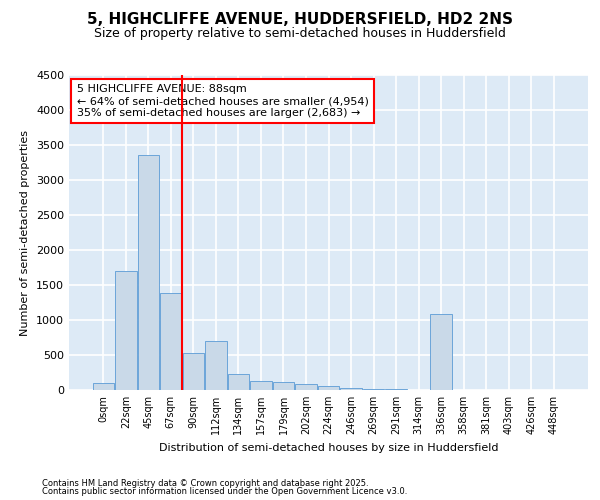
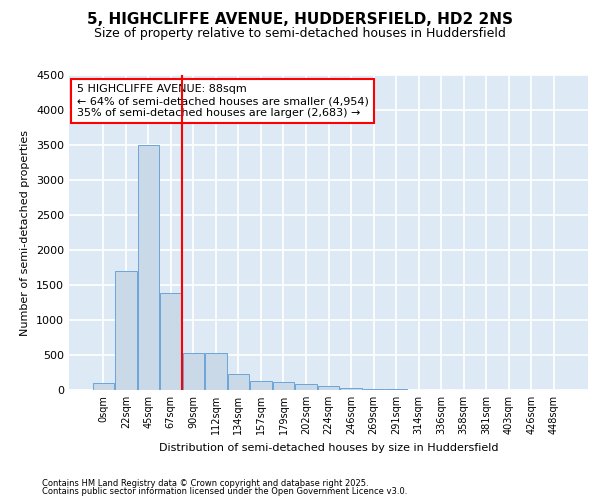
45sqm: 3360 -> 3500
112sqm: 700 -> 530
336sqm: 1080 -> 0
